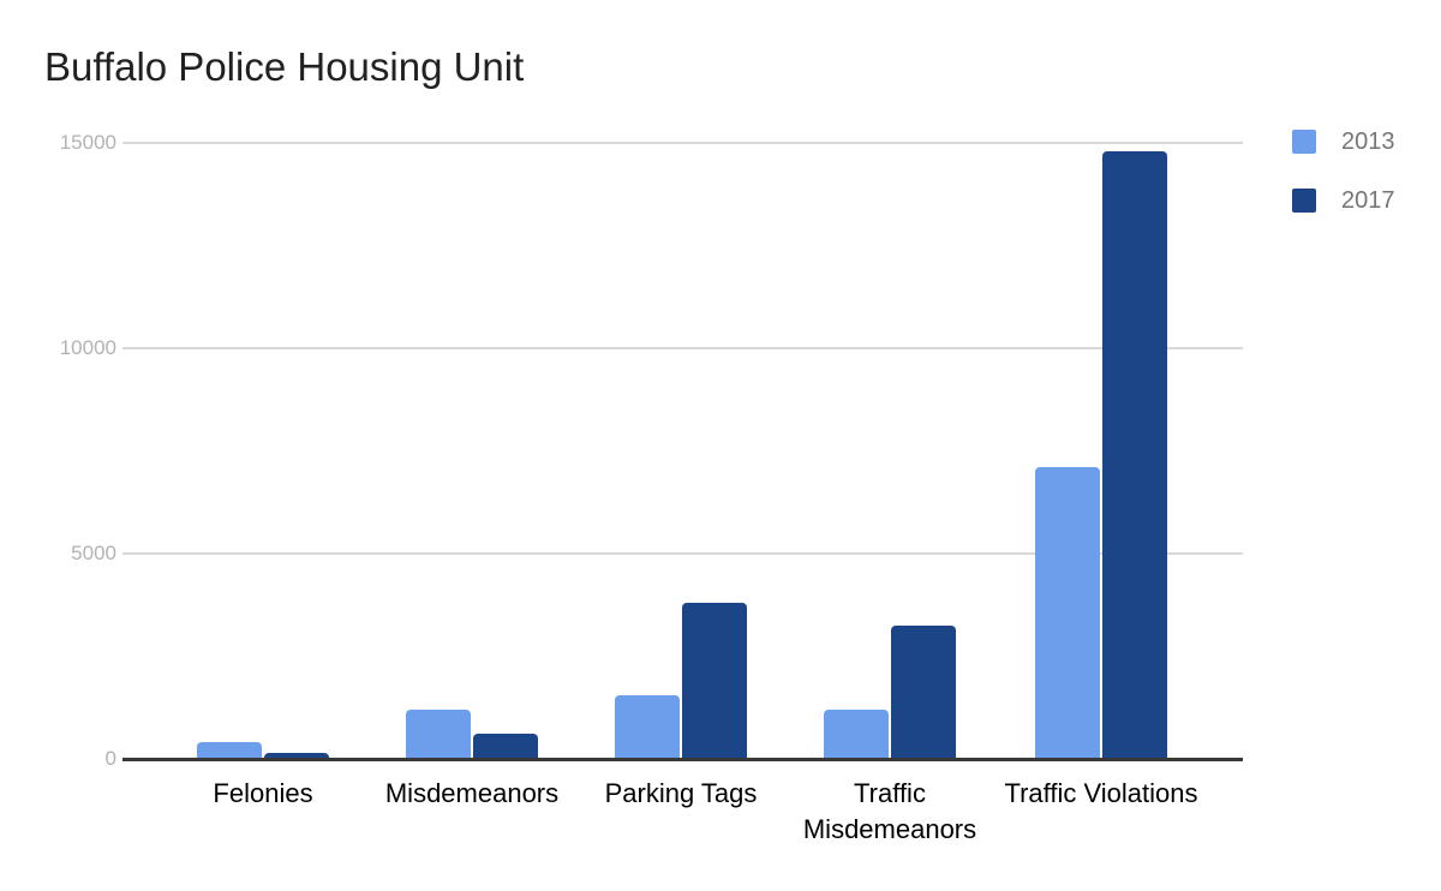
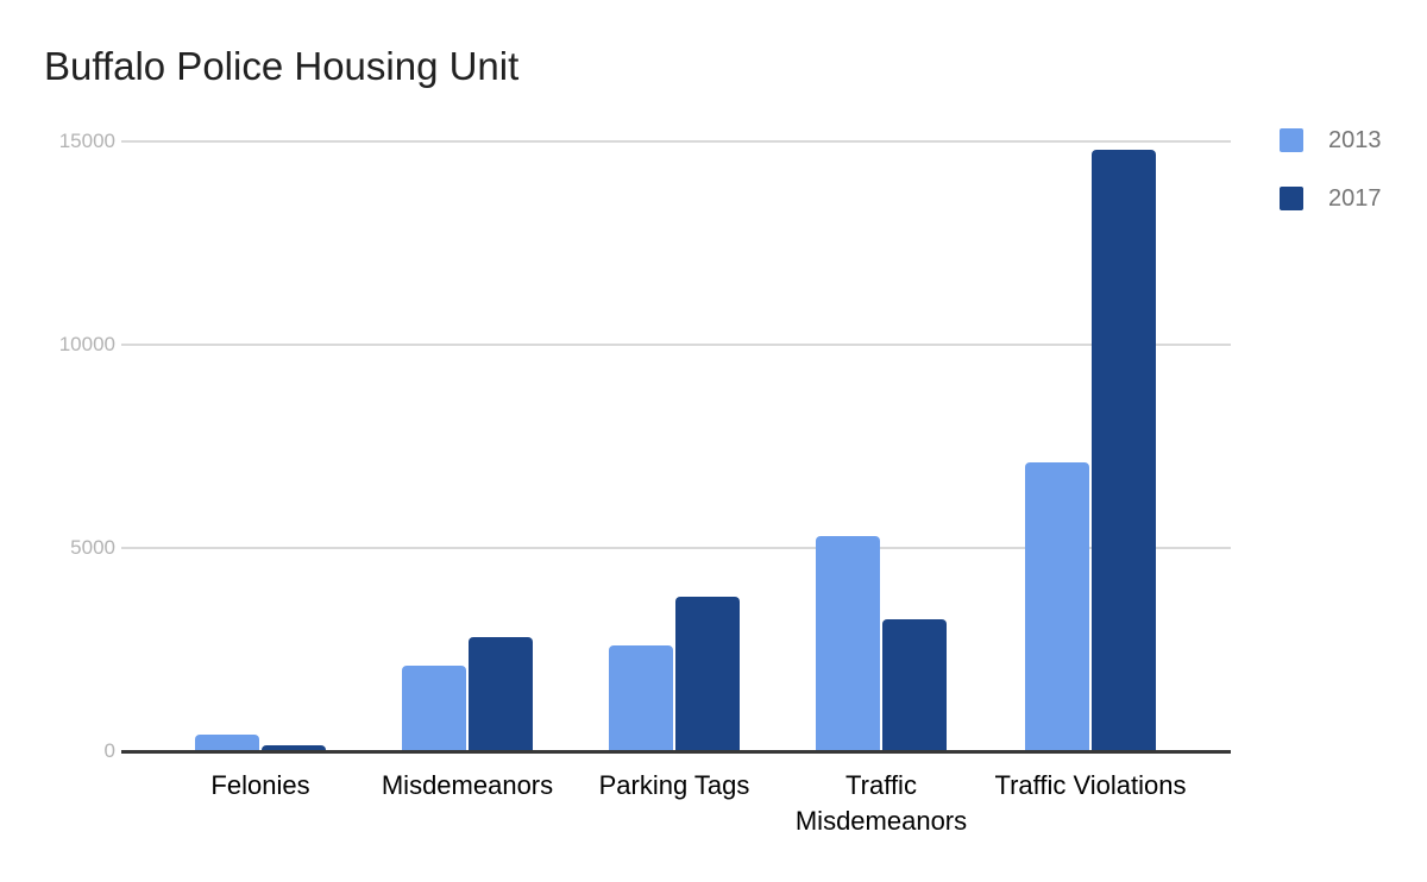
2013/Misdemeanors: 1200 -> 2100
2017/Misdemeanors: 600 -> 2800
2013/Parking Tags: 1600 -> 2600
2013/Traffic Misdemeanors: 1200 -> 5300
